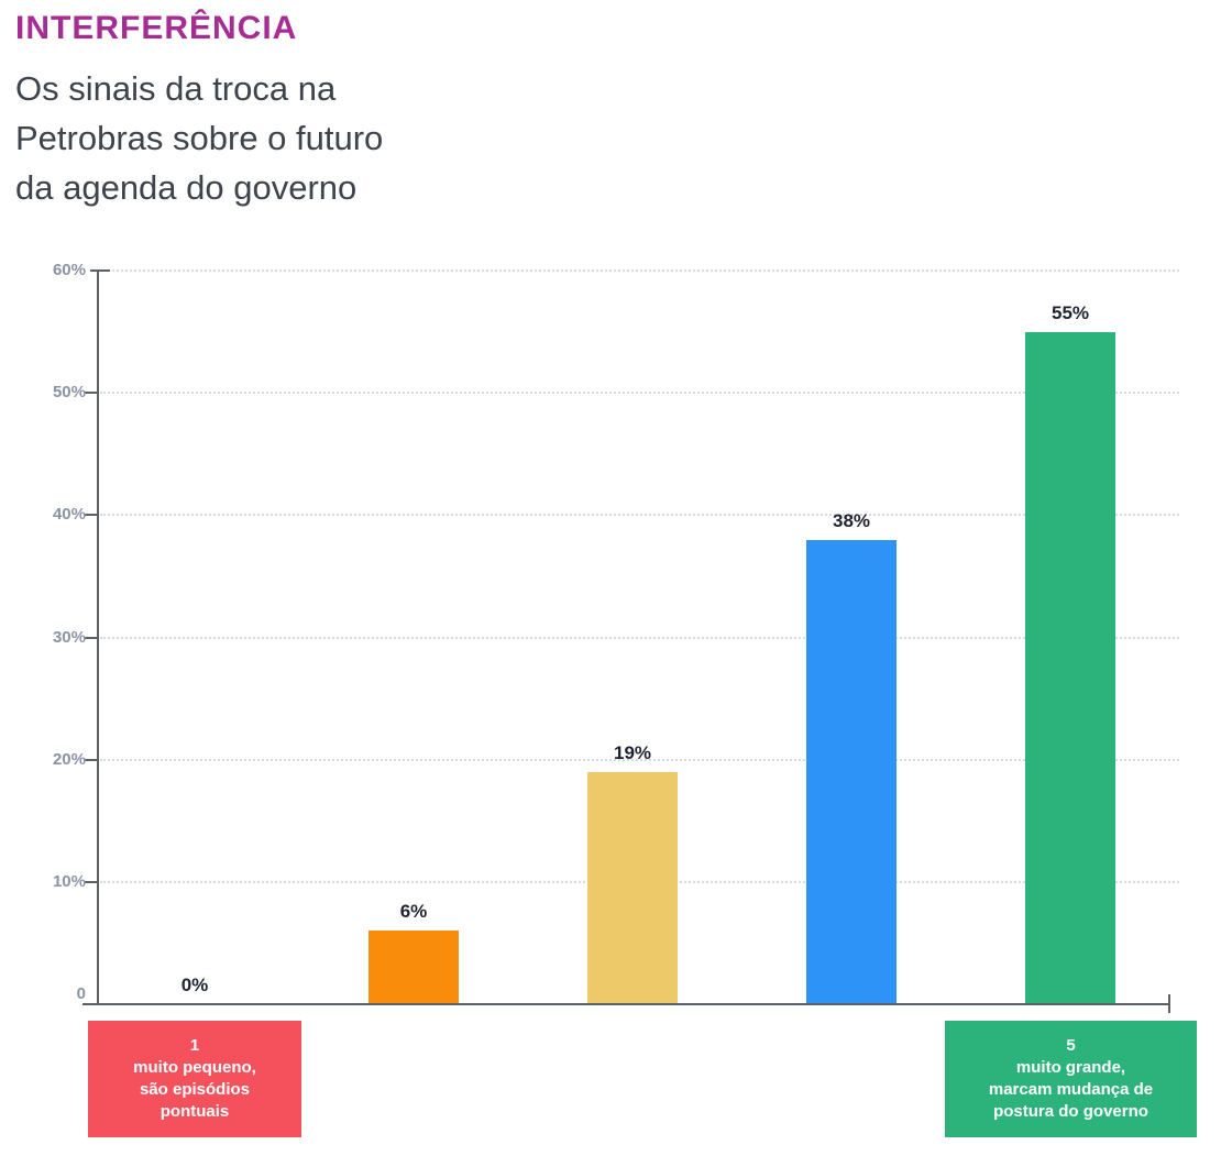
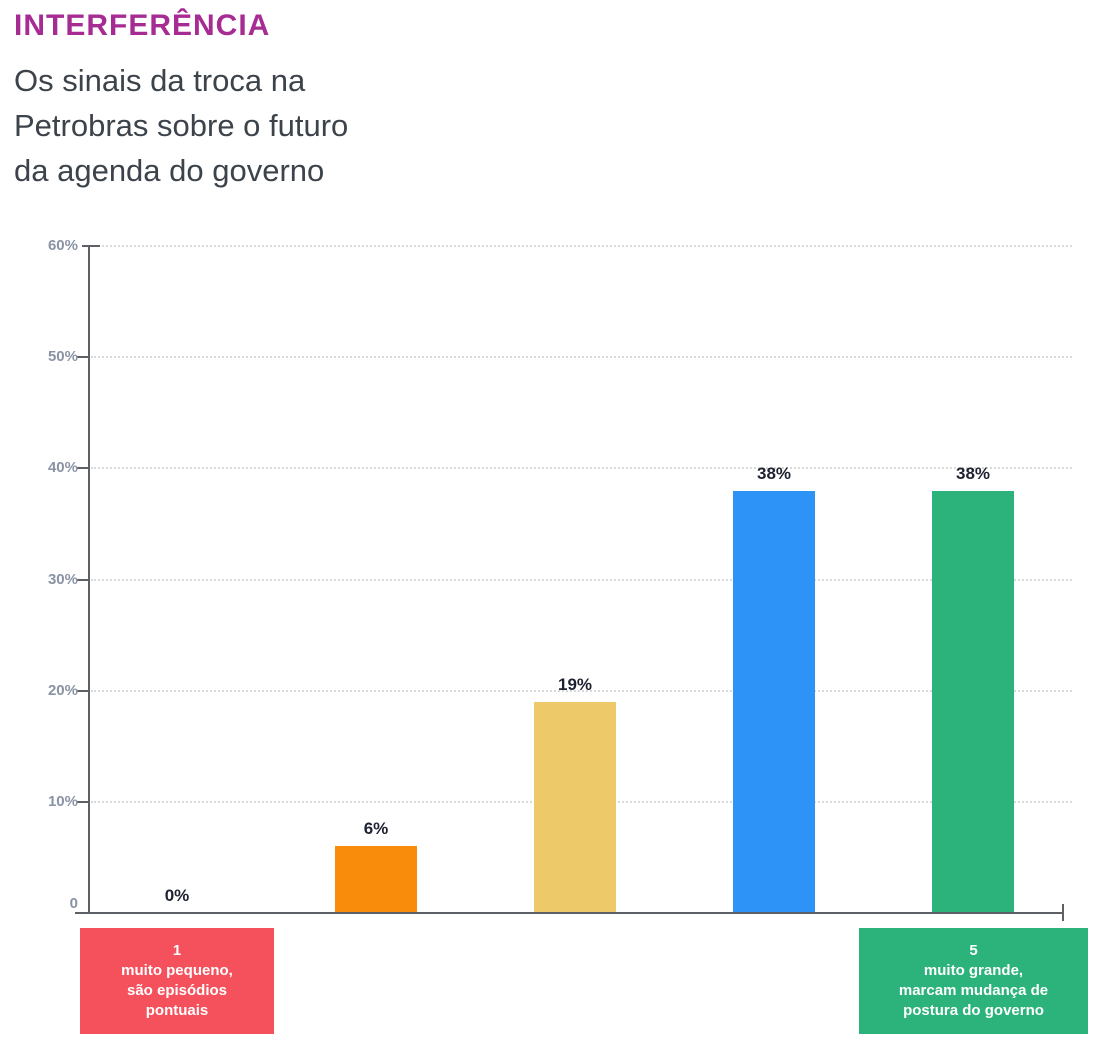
5: 55% -> 38%
